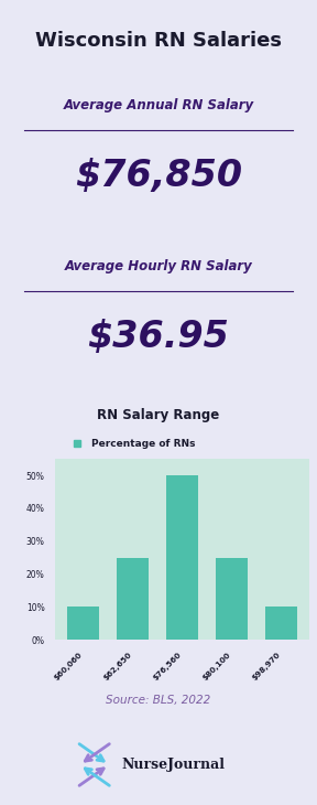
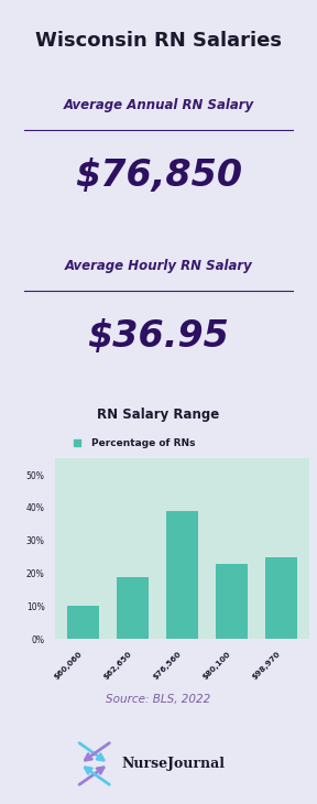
$62,650: 25% -> 19%
$76,560: 50% -> 39%
$80,100: 25% -> 23%
$98,970: 10% -> 25%
